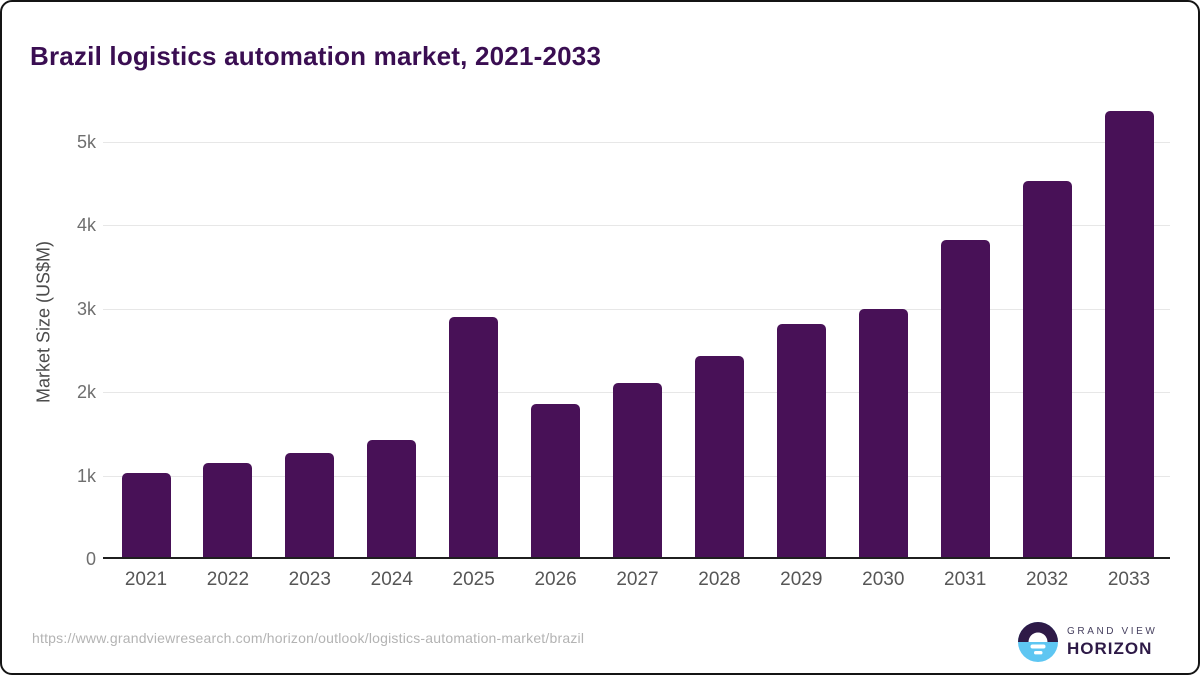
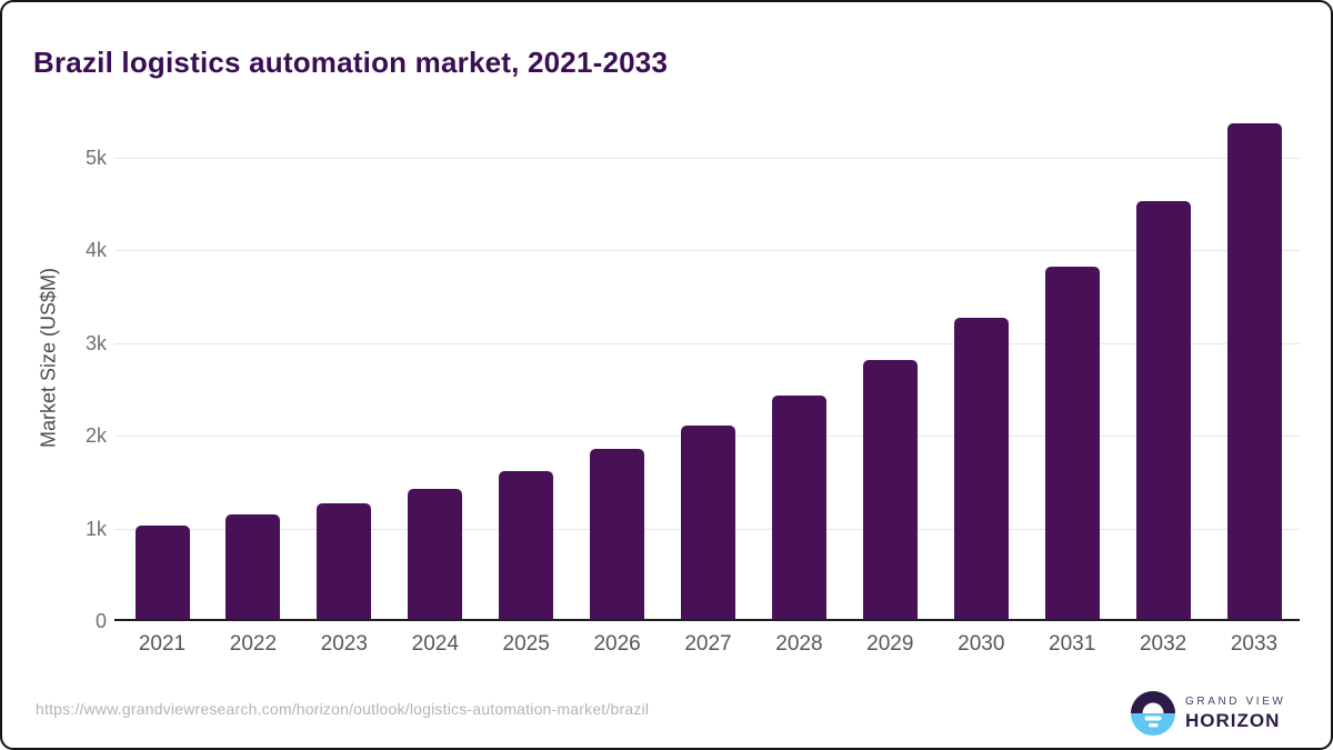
2025: 2.9k -> 1.6k
2030: 3.0k -> 3.3k
